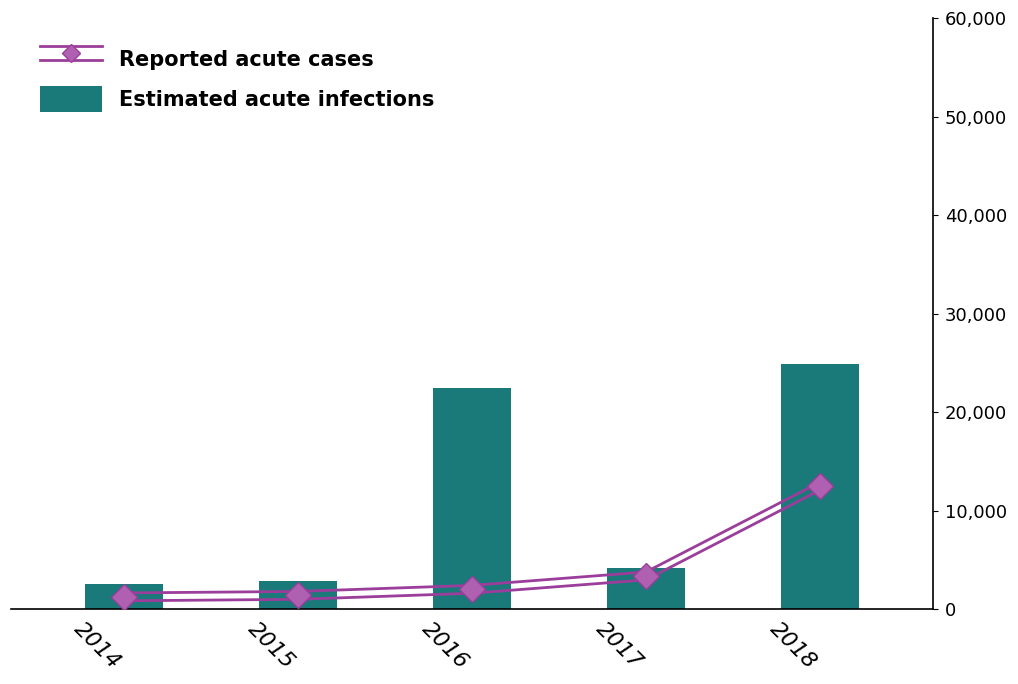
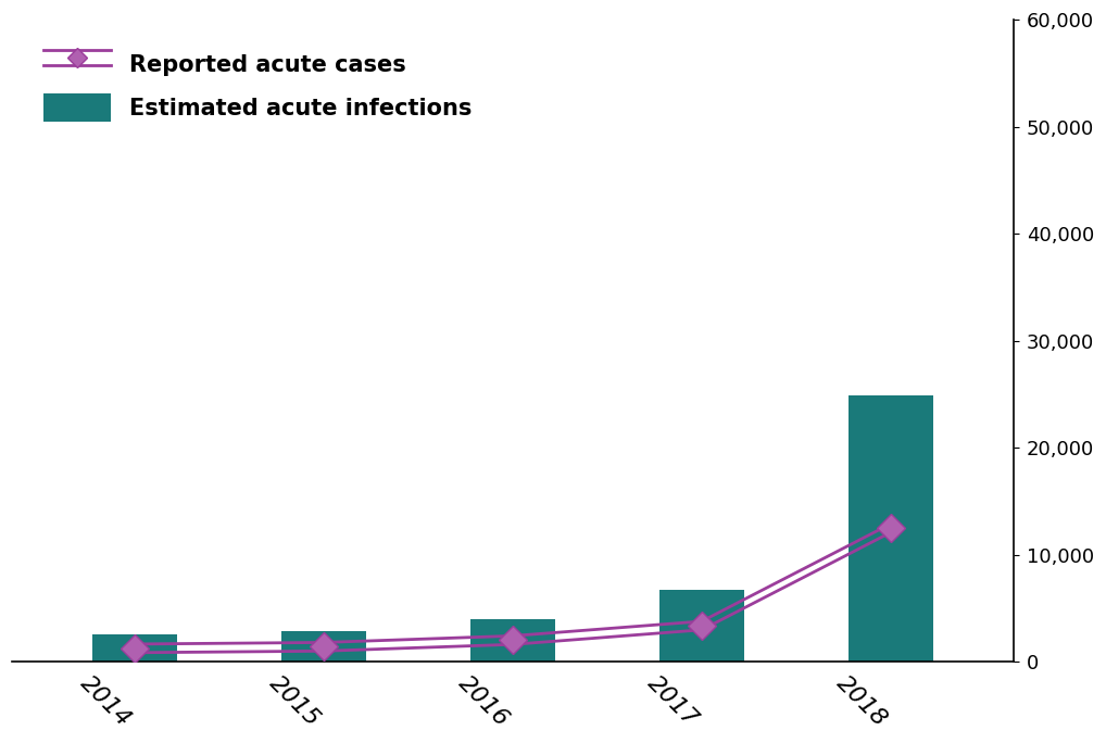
Estimated acute infections/2016: 22,400 -> 4,000
Estimated acute infections/2017: 4,200 -> 6,700
